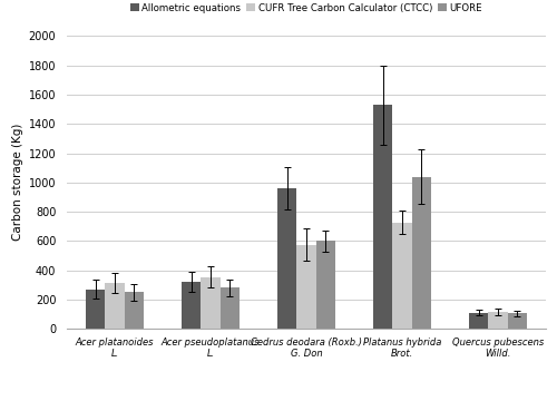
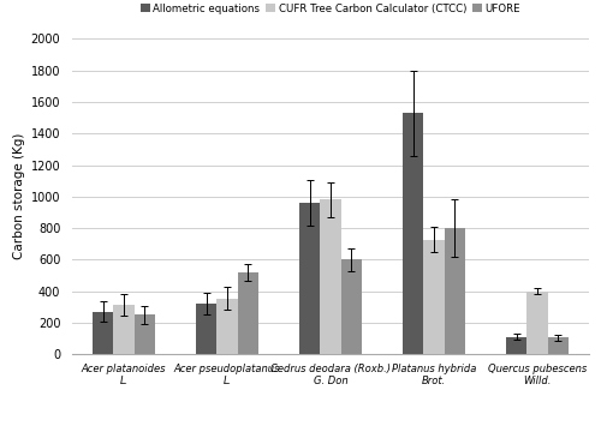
UFORE/Acer pseudoplatanus L.: 280 -> 520
CUFR Tree Carbon Calculator (CTCC)/Cedrus deodara (Roxb.) G. Don: 580 -> 980
UFORE/Platanus hybrida Brot.: 1040 -> 800
CUFR Tree Carbon Calculator (CTCC)/Quercus pubescens Willd.: 120 -> 400
